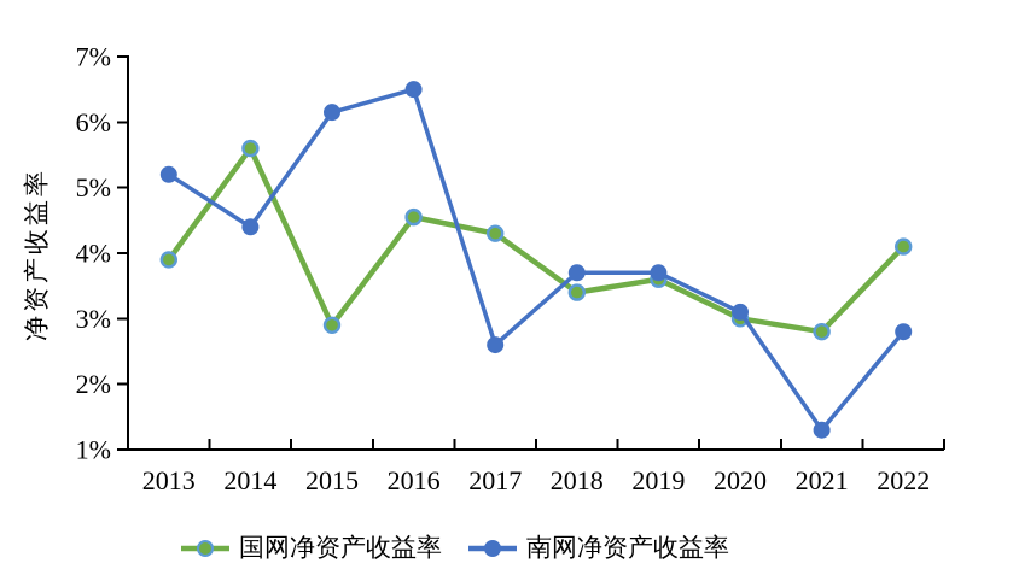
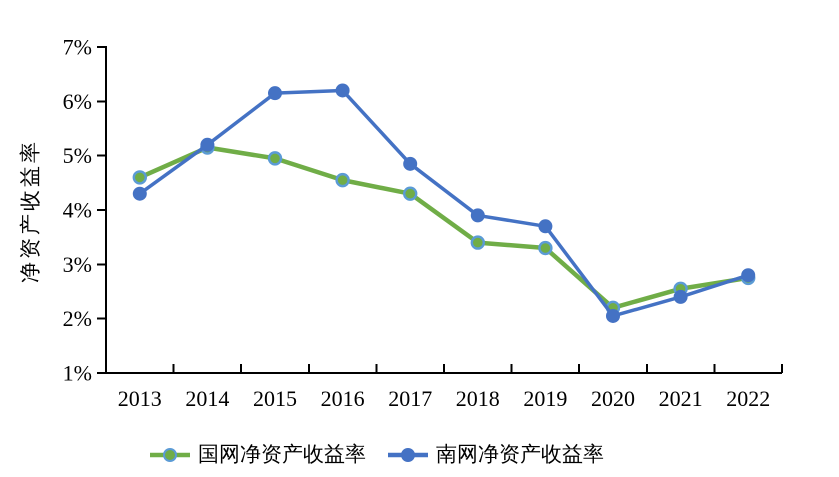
国网净资产收益率/2013: 3.9% -> 4.6%
南网净资产收益率/2013: 5.2% -> 4.3%
国网净资产收益率/2014: 5.6% -> 5.2%
南网净资产收益率/2014: 4.4% -> 5.2%
国网净资产收益率/2015: 2.9% -> 5.0%
南网净资产收益率/2016: 6.5% -> 6.2%
南网净资产收益率/2017: 2.6% -> 4.8%
南网净资产收益率/2018: 3.7% -> 3.9%
国网净资产收益率/2019: 3.6% -> 3.3%
国网净资产收益率/2020: 3.0% -> 2.2%
南网净资产收益率/2020: 3.1% -> 2.0%
国网净资产收益率/2021: 2.8% -> 2.5%
南网净资产收益率/2021: 1.3% -> 2.4%
国网净资产收益率/2022: 4.1% -> 2.8%
